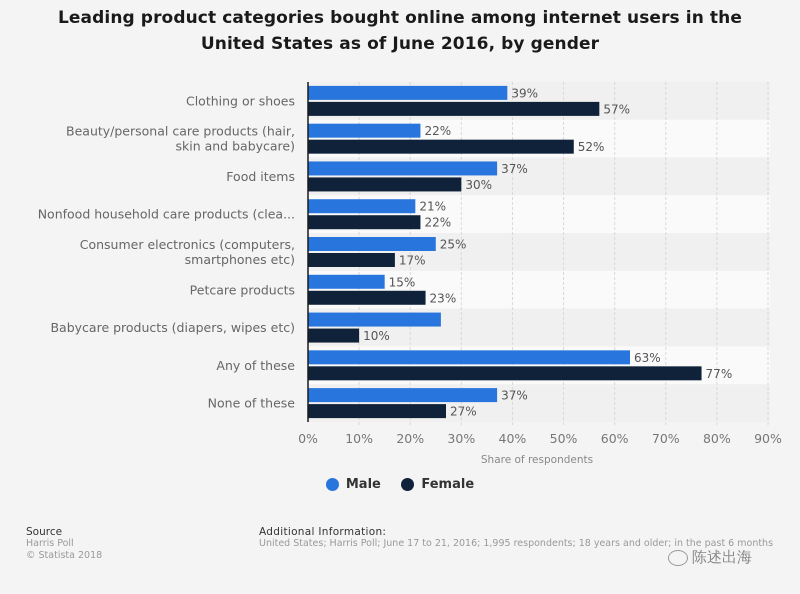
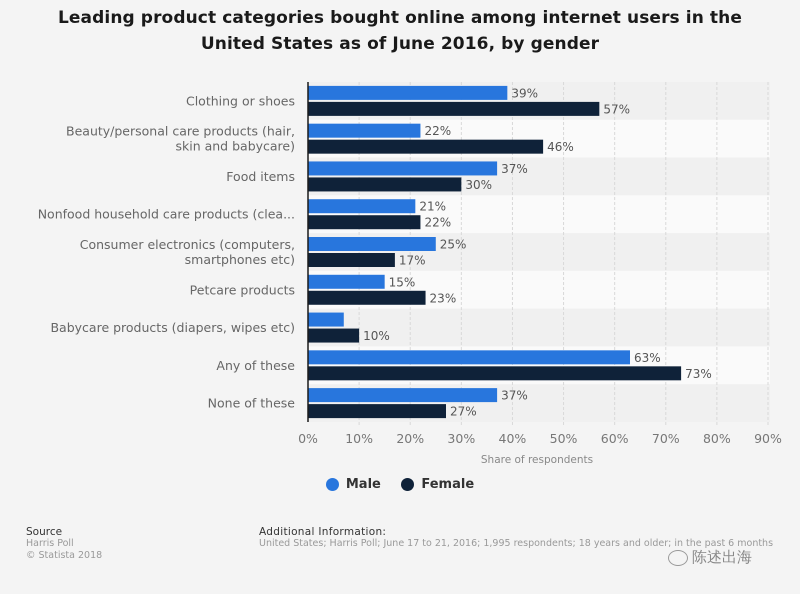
Female/Beauty/personal care products (hair, skin and babycare): 52% -> 46%
Male/Babycare products (diapers, wipes etc): 26% -> 7%
Female/Any of these: 77% -> 73%
